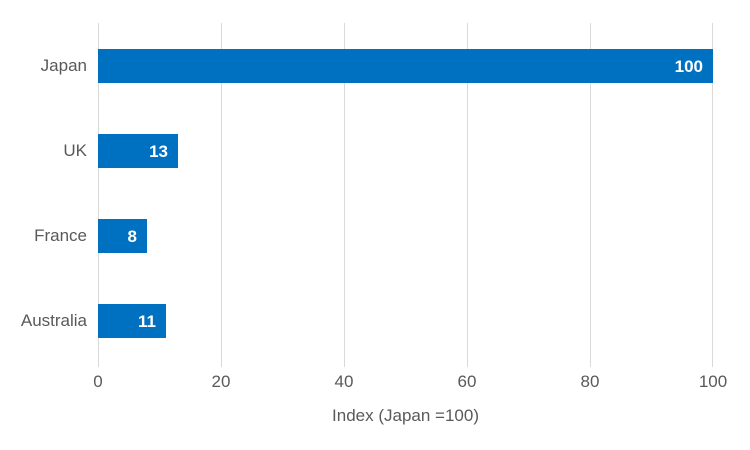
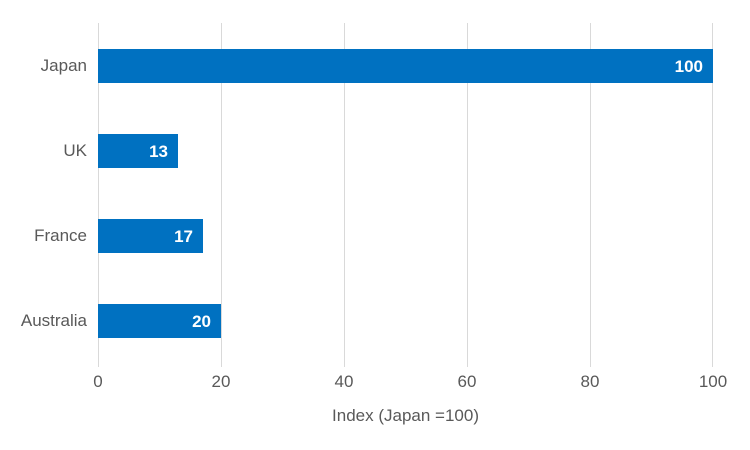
France: 8 -> 17
Australia: 11 -> 20
